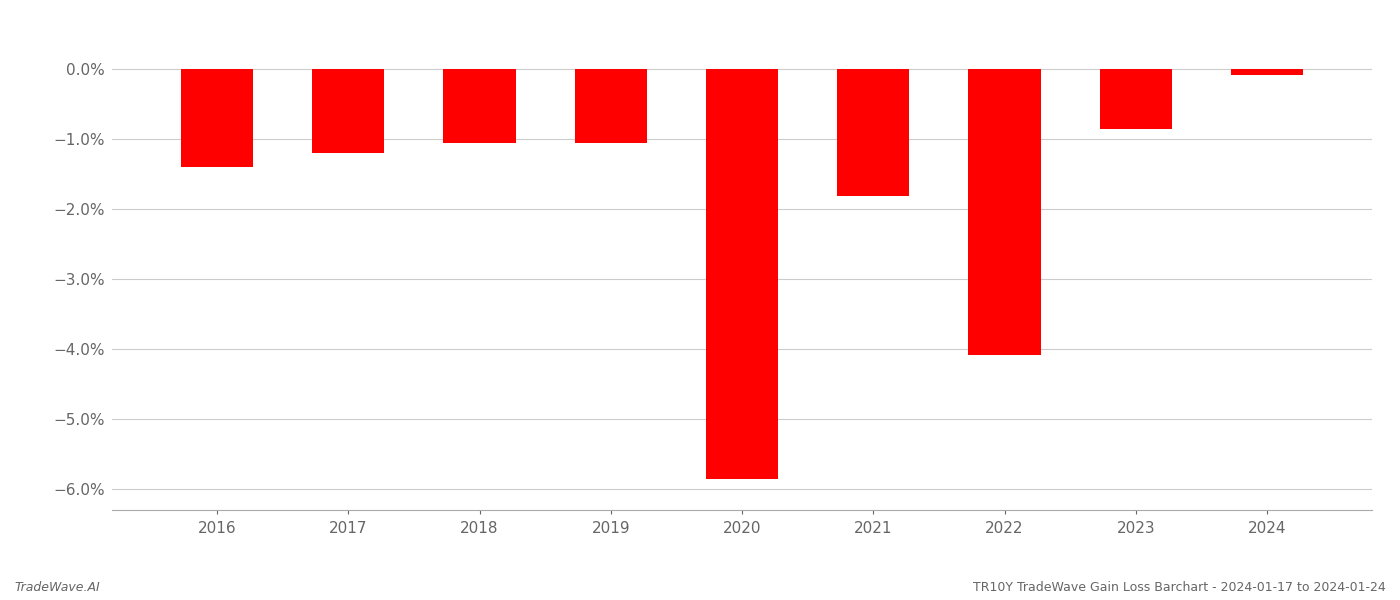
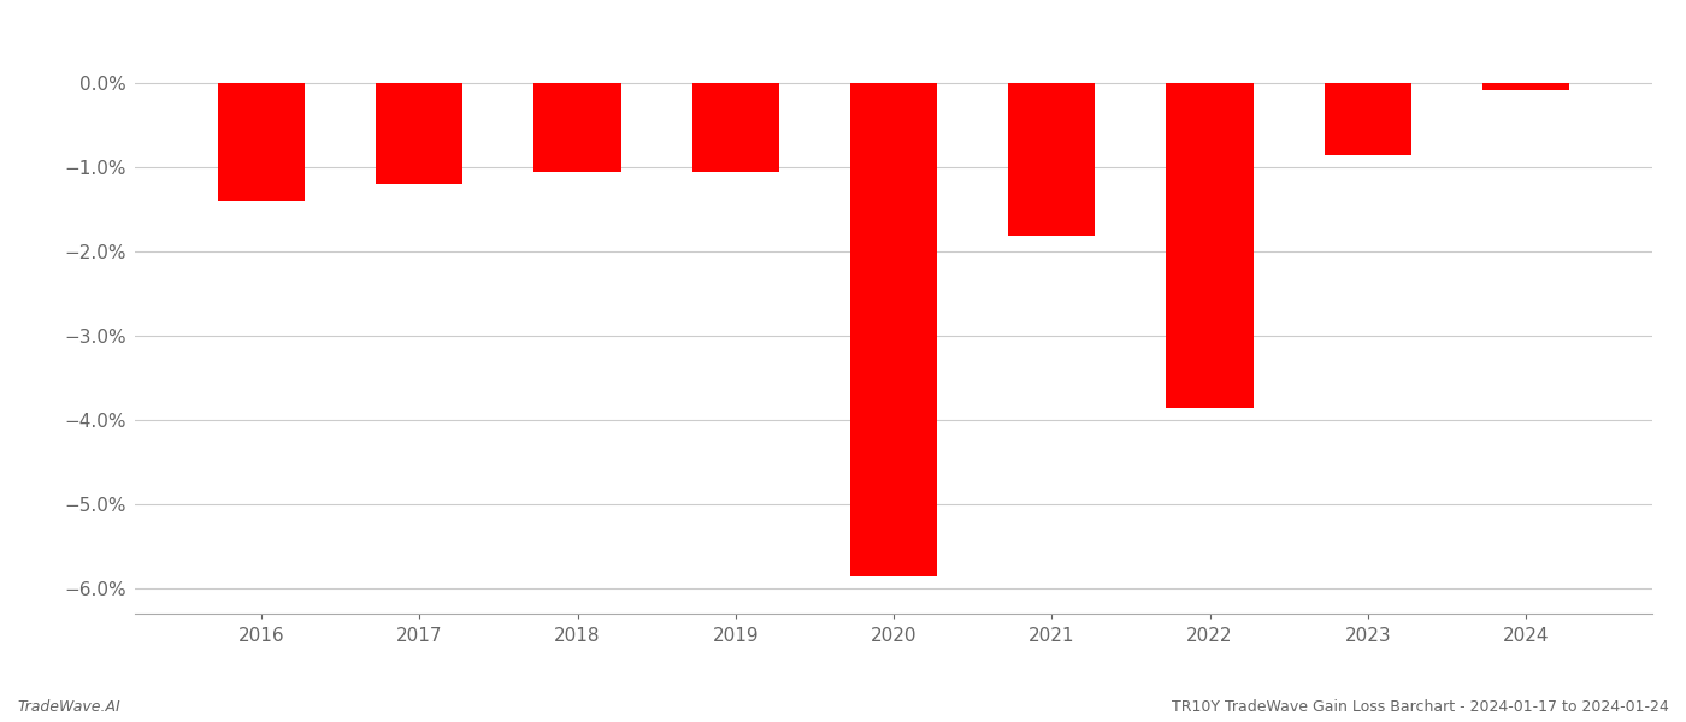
2022: -4.08% -> -3.85%
